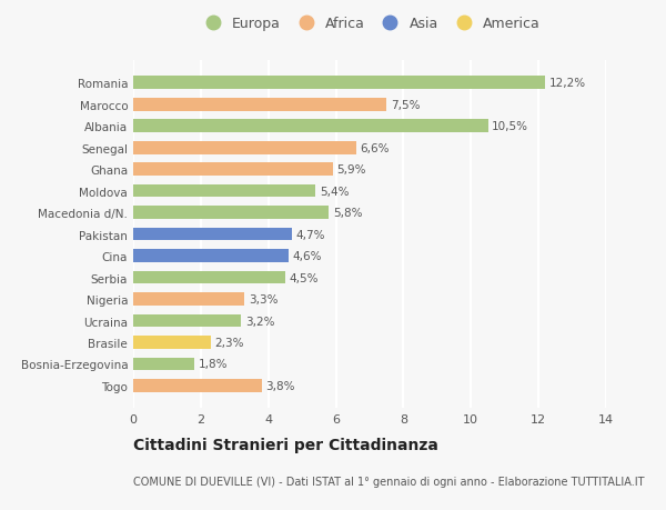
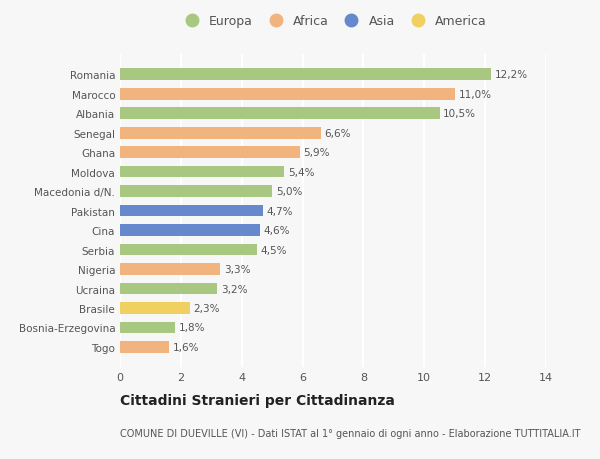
Marocco: 7,5% -> 11,0%
Macedonia d/N.: 5,8% -> 5,0%
Togo: 3,8% -> 1,6%
